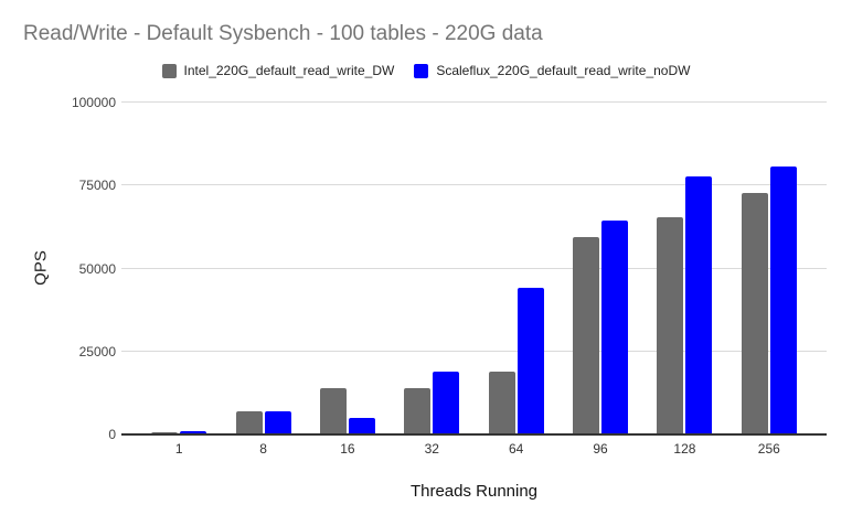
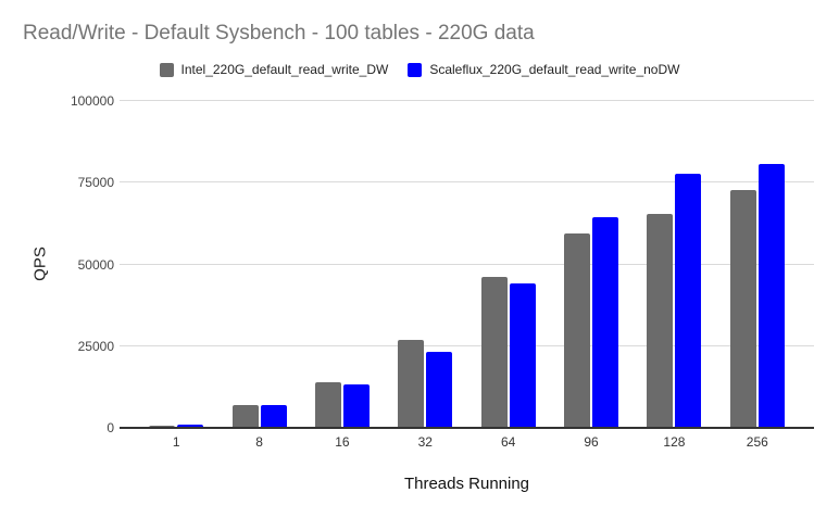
Scaleflux_220G_default_read_write_noDW/16: 5000 -> 13000
Intel_220G_default_read_write_DW/32: 14000 -> 27000
Scaleflux_220G_default_read_write_noDW/32: 19000 -> 23000
Intel_220G_default_read_write_DW/64: 19000 -> 46000
